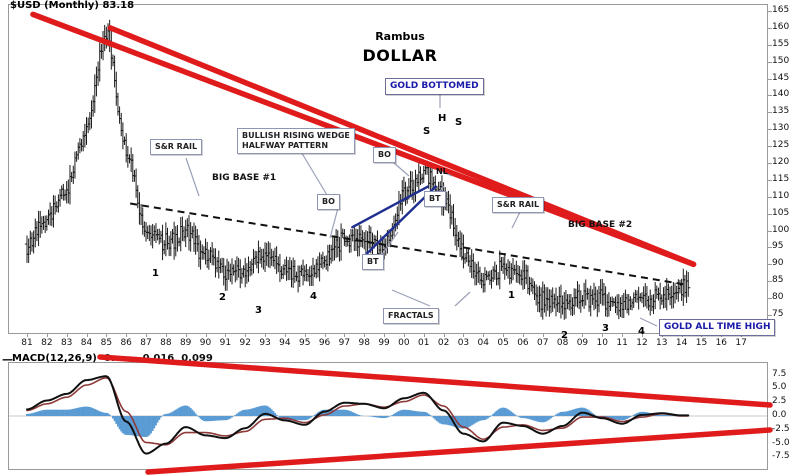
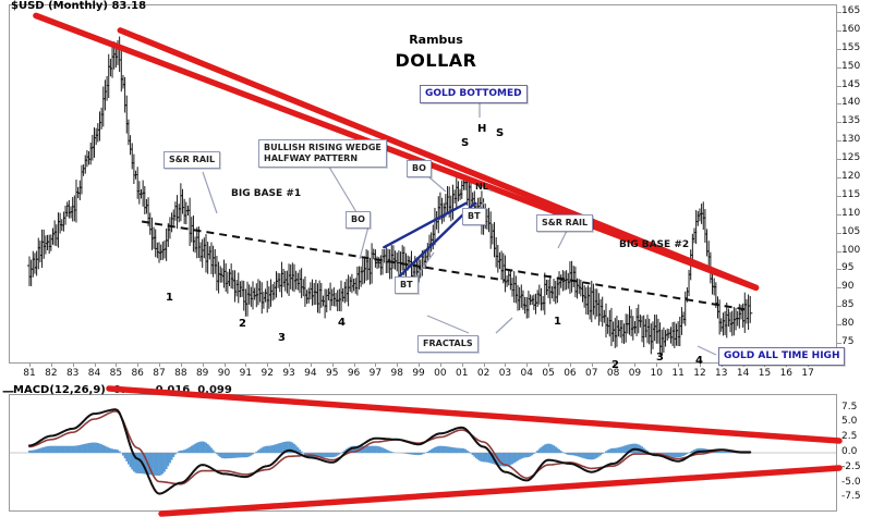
85: 158 -> 154
86: 124 -> 118
88: 96 -> 112
06: 86 -> 92
07: 79 -> 86
10: 80 -> 77
12: 80 -> 110
